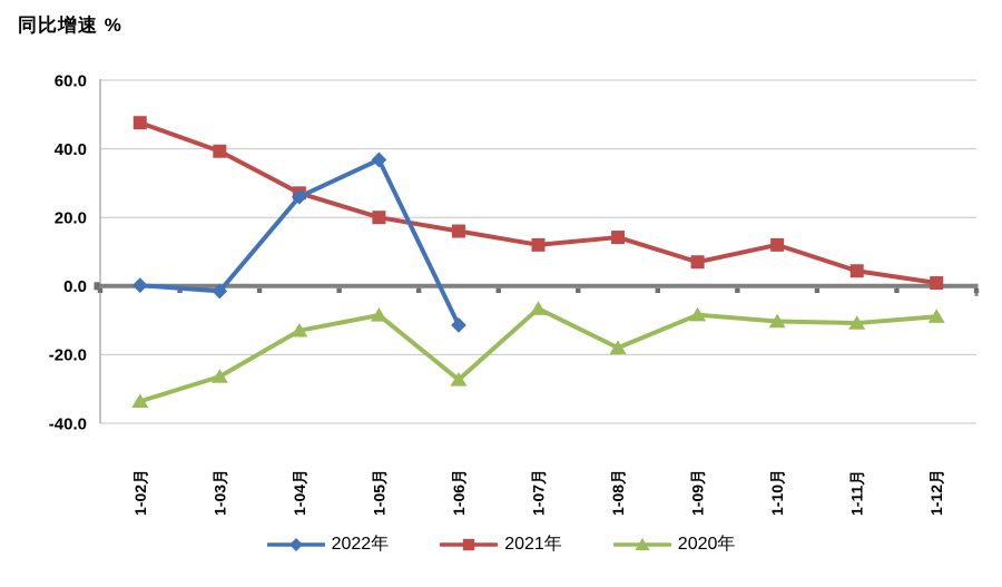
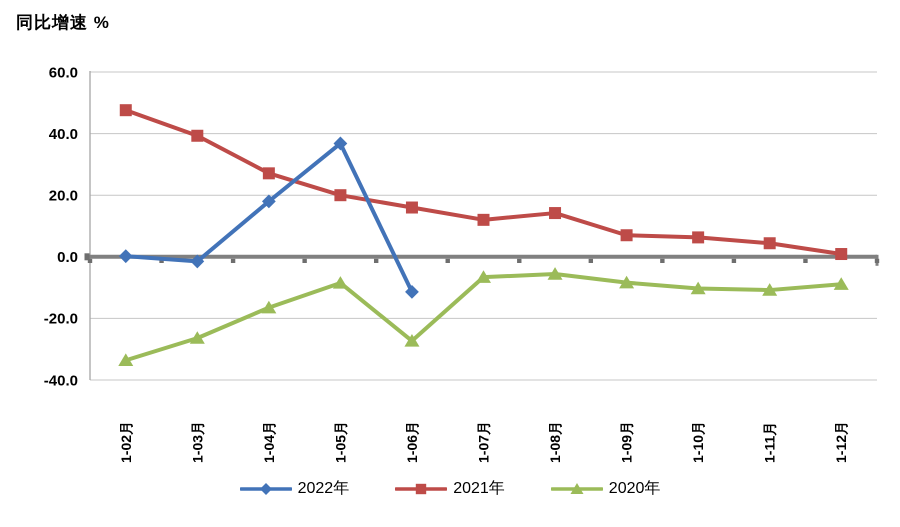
2022年/1-04月: 26 -> 18
2020年/1-04月: -13 -> -16
2020年/1-08月: -18 -> -6
2021年/1-10月: 12 -> 6
